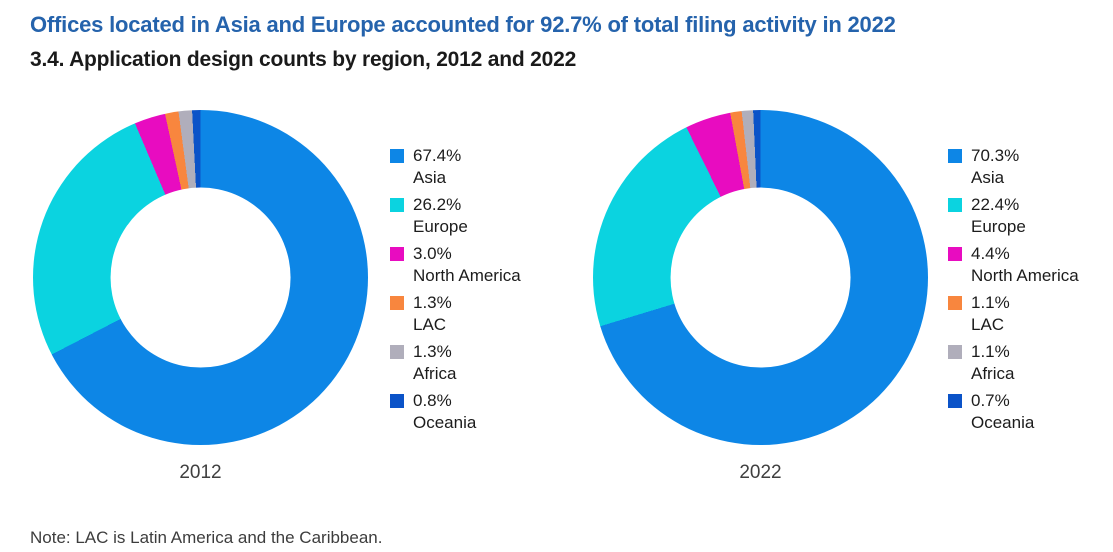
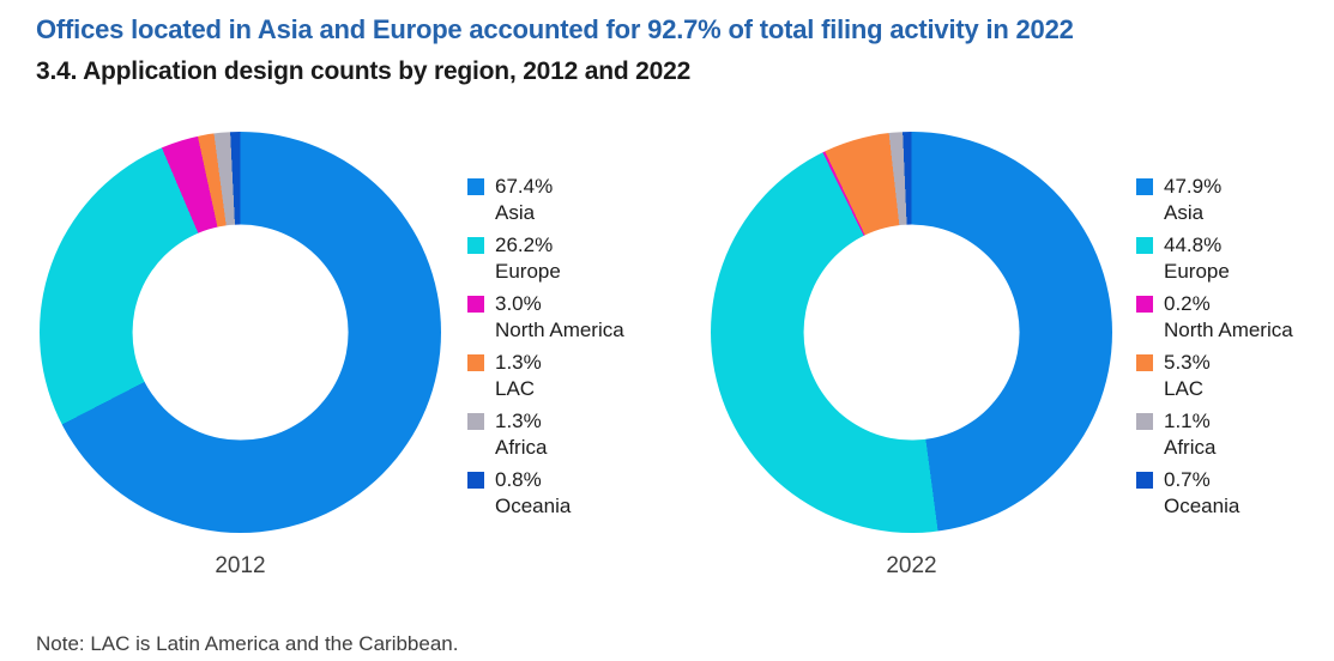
2022/Asia: 70.3% -> 47.9%
2022/Europe: 22.4% -> 44.8%
2022/North America: 4.4% -> 0.2%
2022/LAC: 1.1% -> 5.3%
